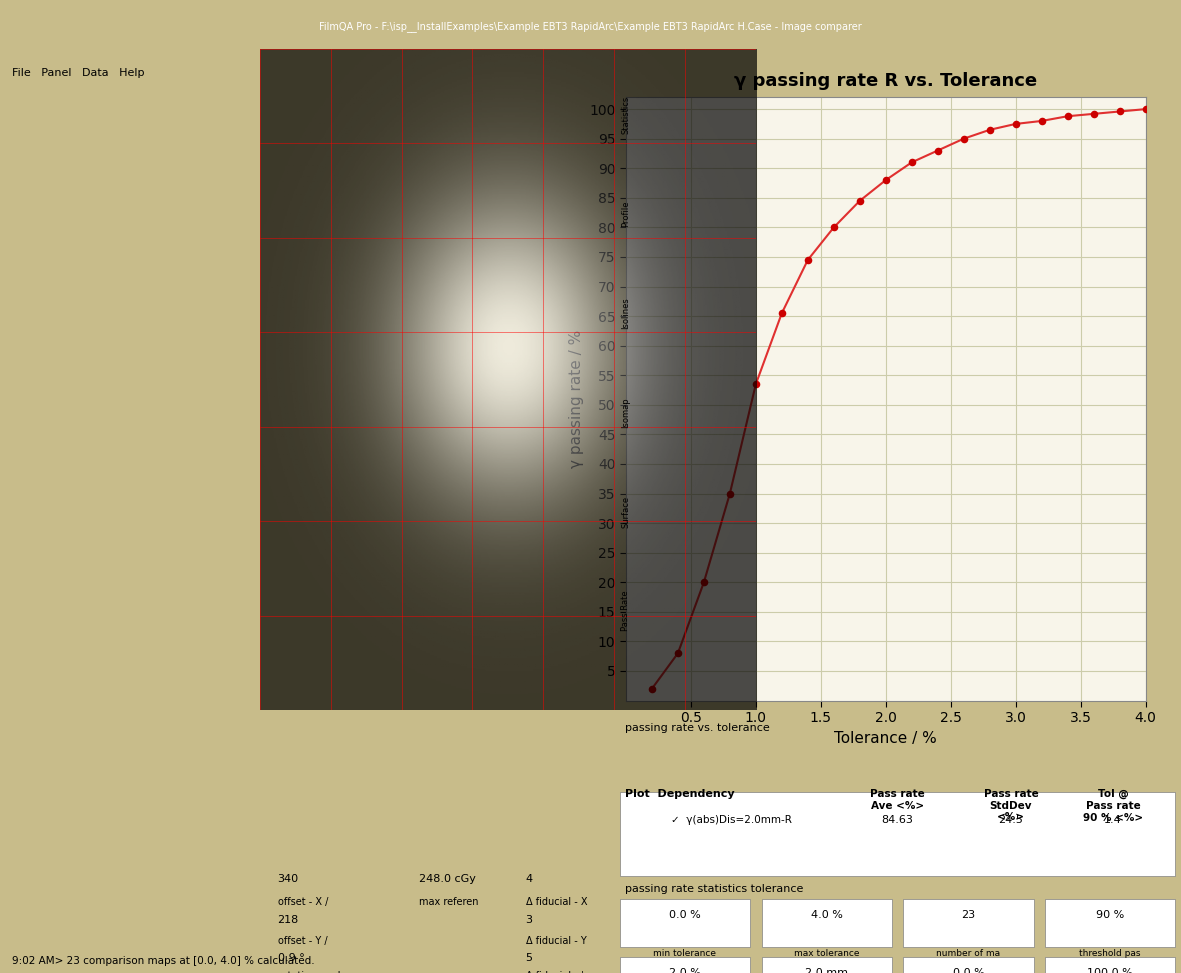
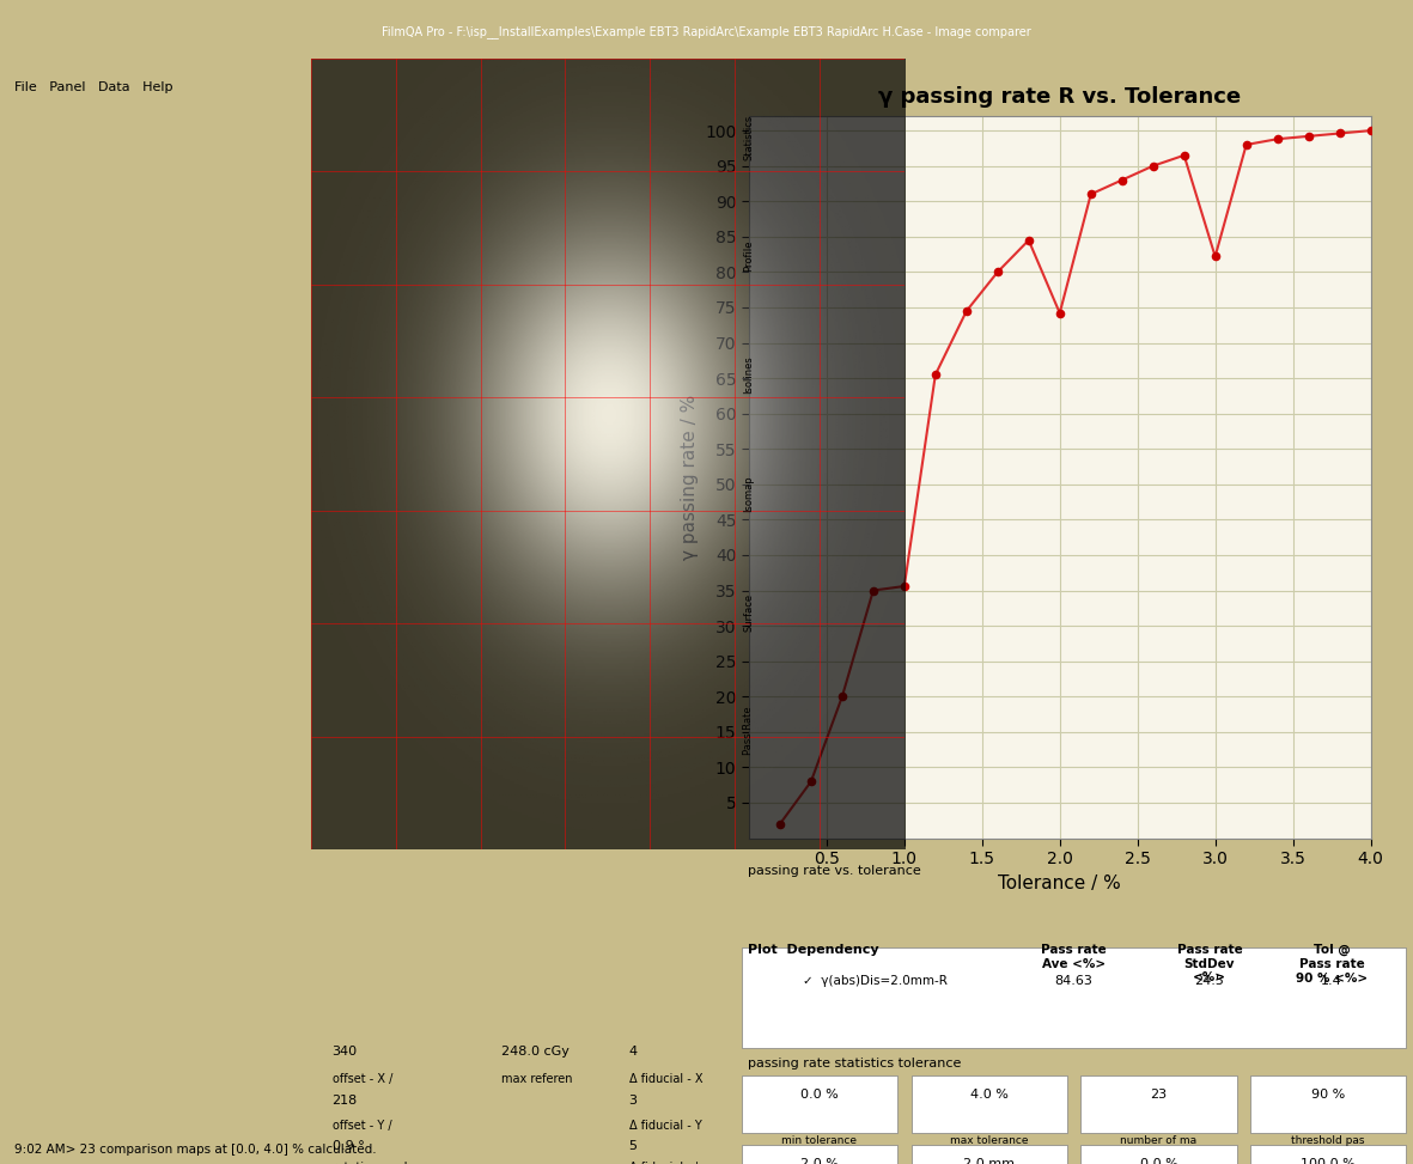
1.0: 53.5 -> 35.6
2.0: 88.0 -> 74.2
3.0: 97.5 -> 82.2
